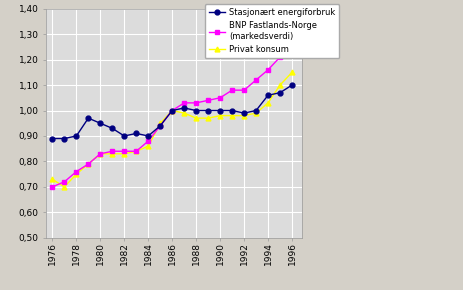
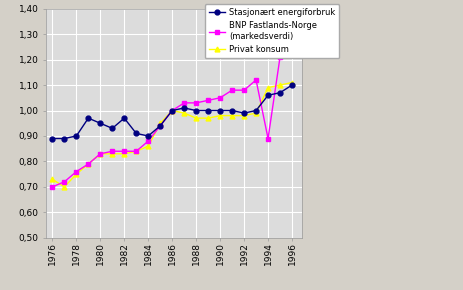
Stasjonært energiforbruk/1982: 0,90 -> 0,97
BNP Fastlands-Norge (markedsverdi)/1994: 1,16 -> 0,89
Privat konsum/1994: 1,03 -> 1,09
Privat konsum/1996: 1,15 -> 1,11
